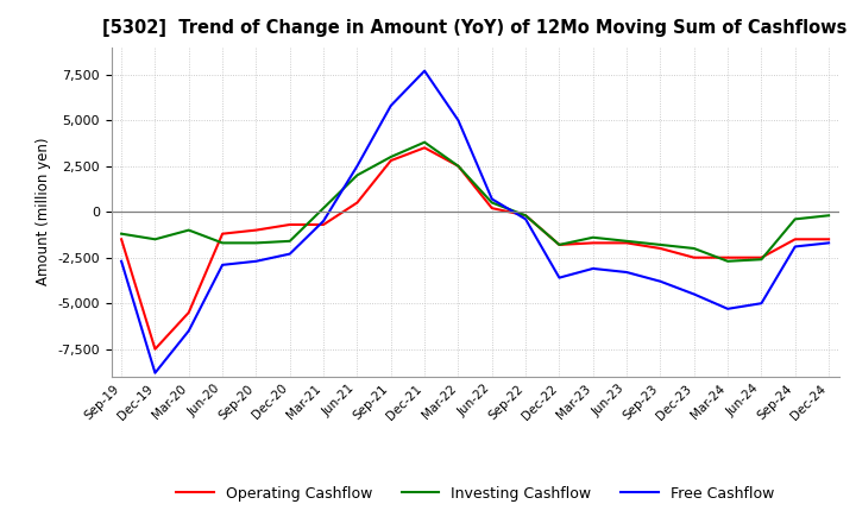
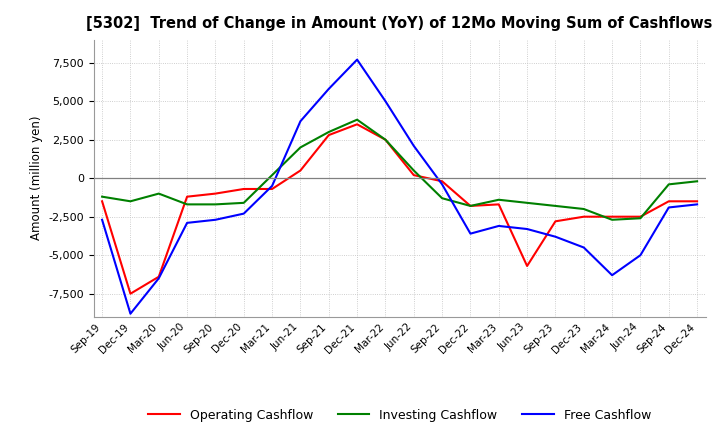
Operating Cashflow/Mar-20: -5,500 -> -6,400
Free Cashflow/Jun-21: 2,500 -> 3,700
Free Cashflow/Jun-22: 700 -> 2,100
Investing Cashflow/Sep-22: -200 -> -1,300
Operating Cashflow/Jun-23: -1,700 -> -5,700
Operating Cashflow/Sep-23: -2,000 -> -2,800
Free Cashflow/Mar-24: -5,300 -> -6,300
